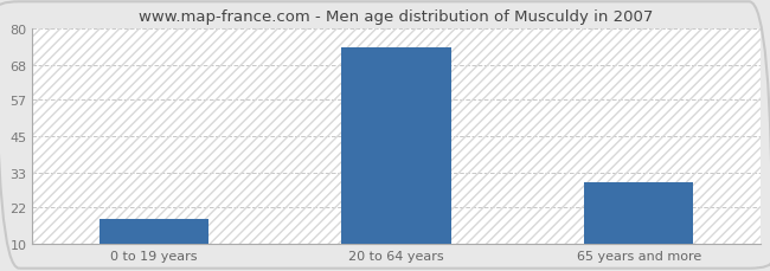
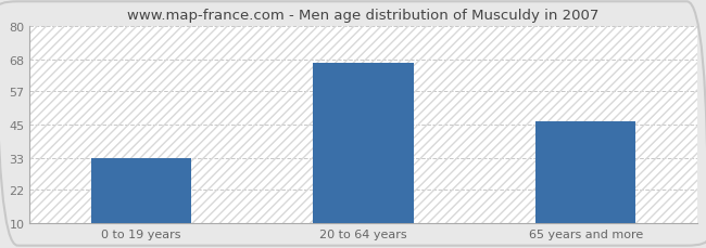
0 to 19 years: 18 -> 33
20 to 64 years: 74 -> 67
65 years and more: 30 -> 46
